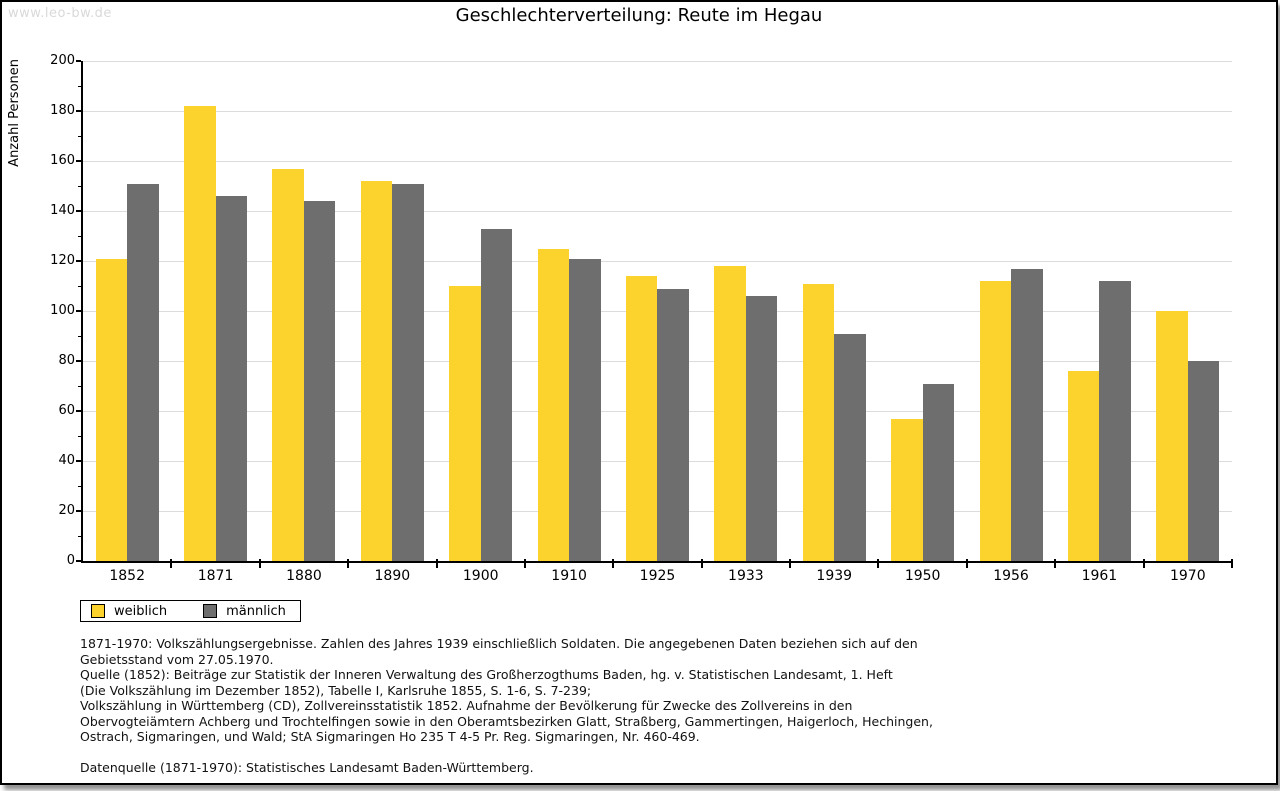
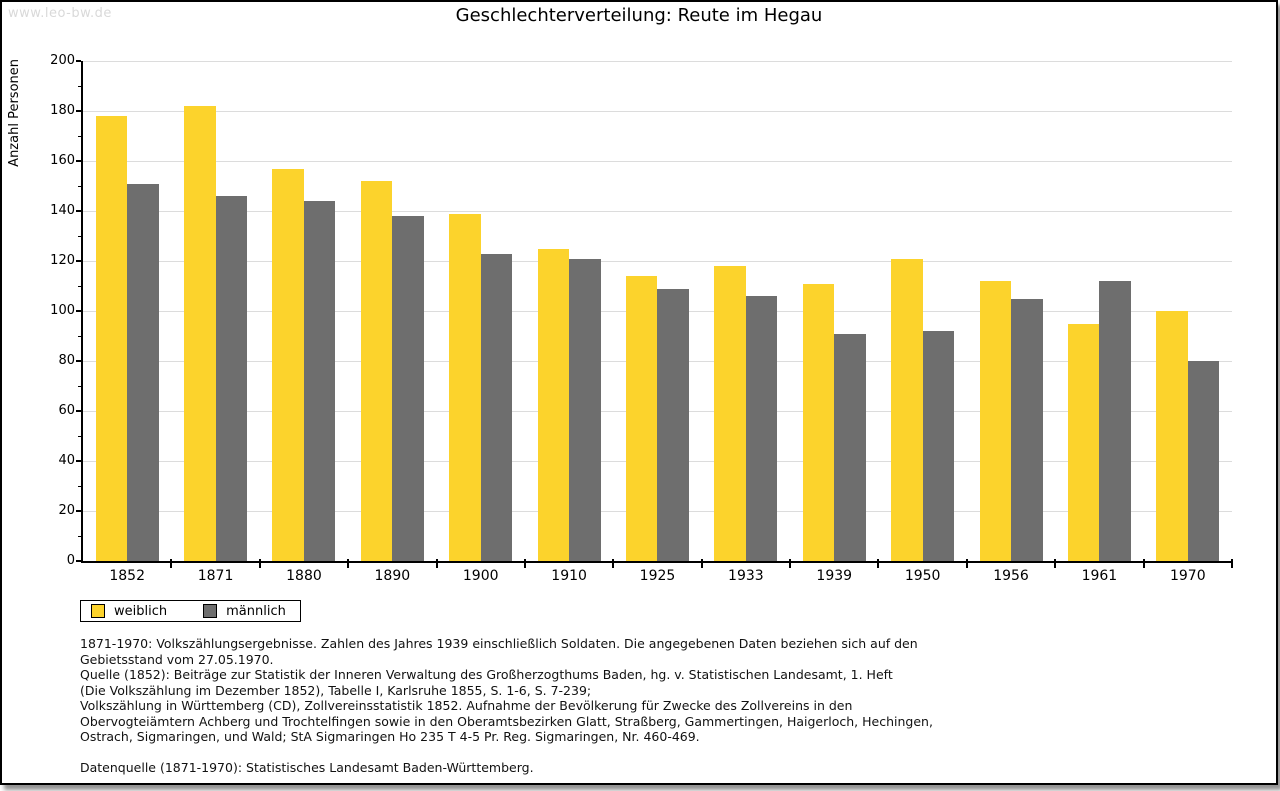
weiblich/1852: 121 -> 178
männlich/1890: 151 -> 138
weiblich/1900: 110 -> 139
männlich/1900: 133 -> 123
weiblich/1950: 57 -> 121
männlich/1950: 71 -> 92
männlich/1956: 117 -> 105
weiblich/1961: 76 -> 95
